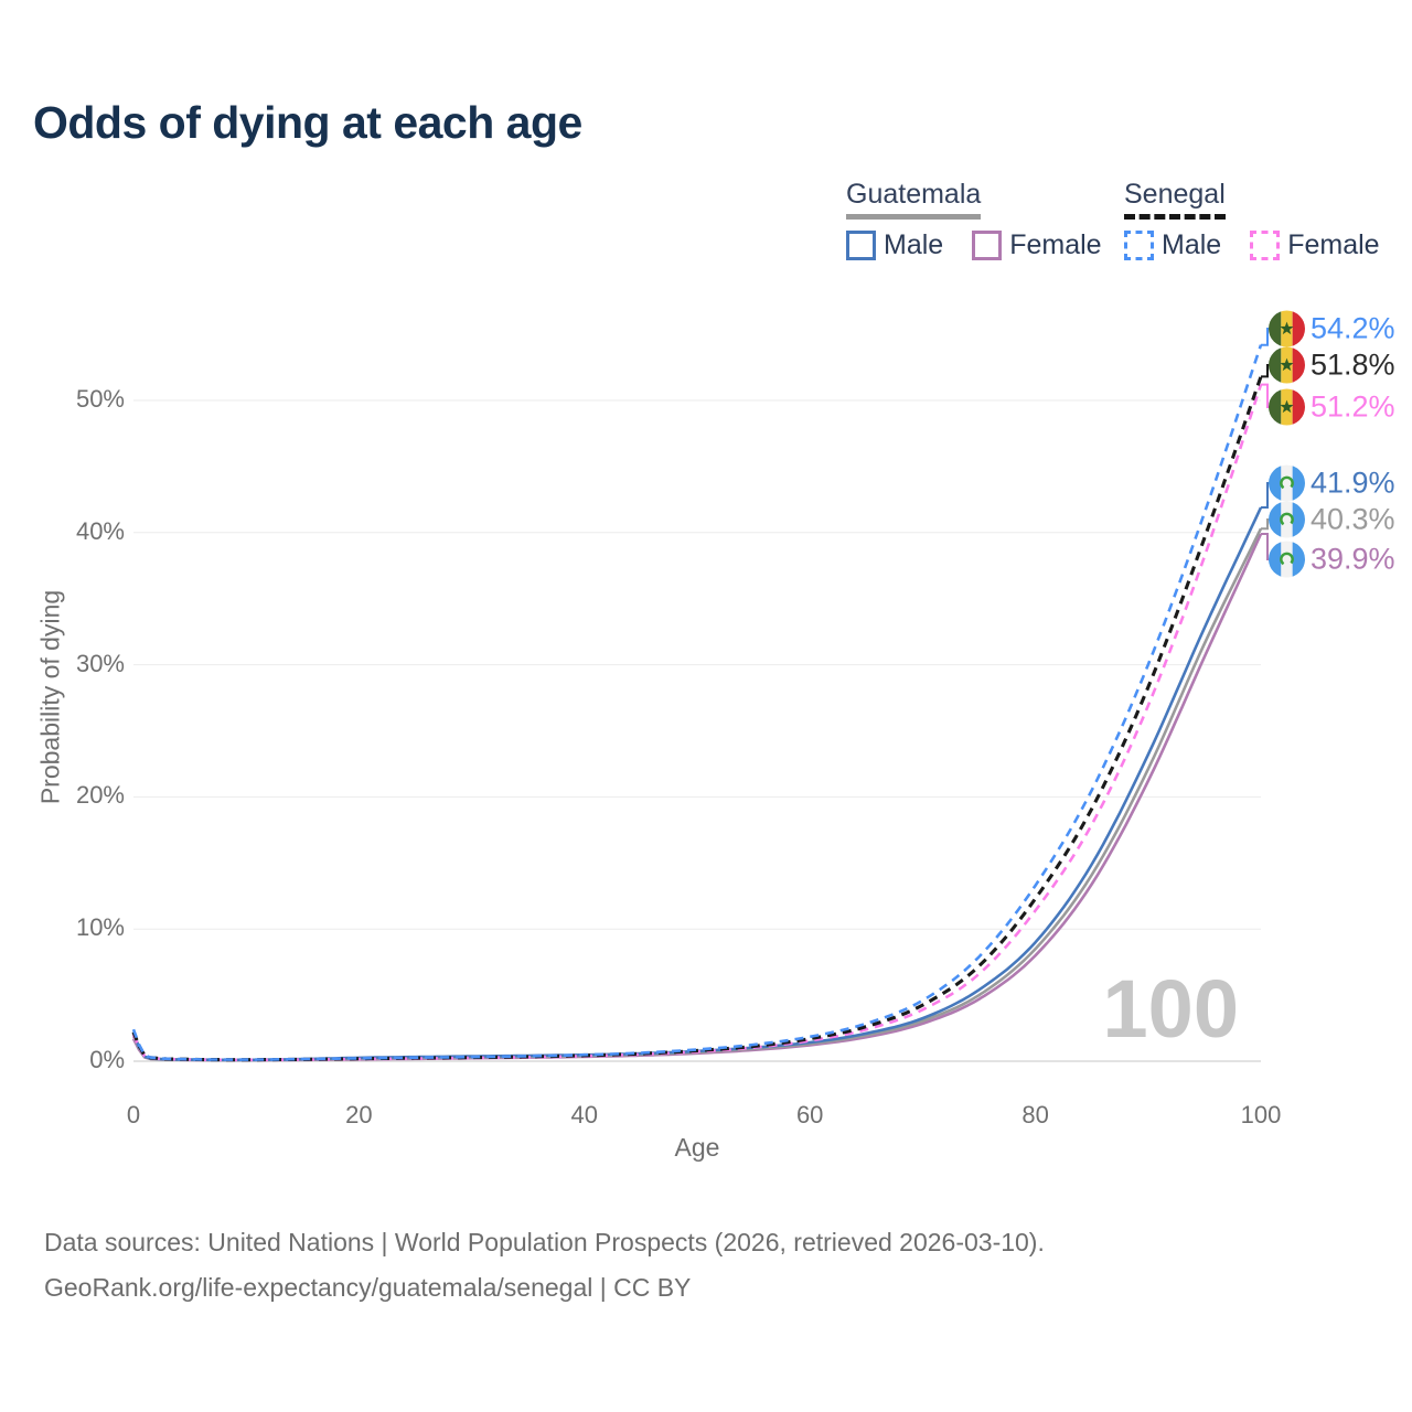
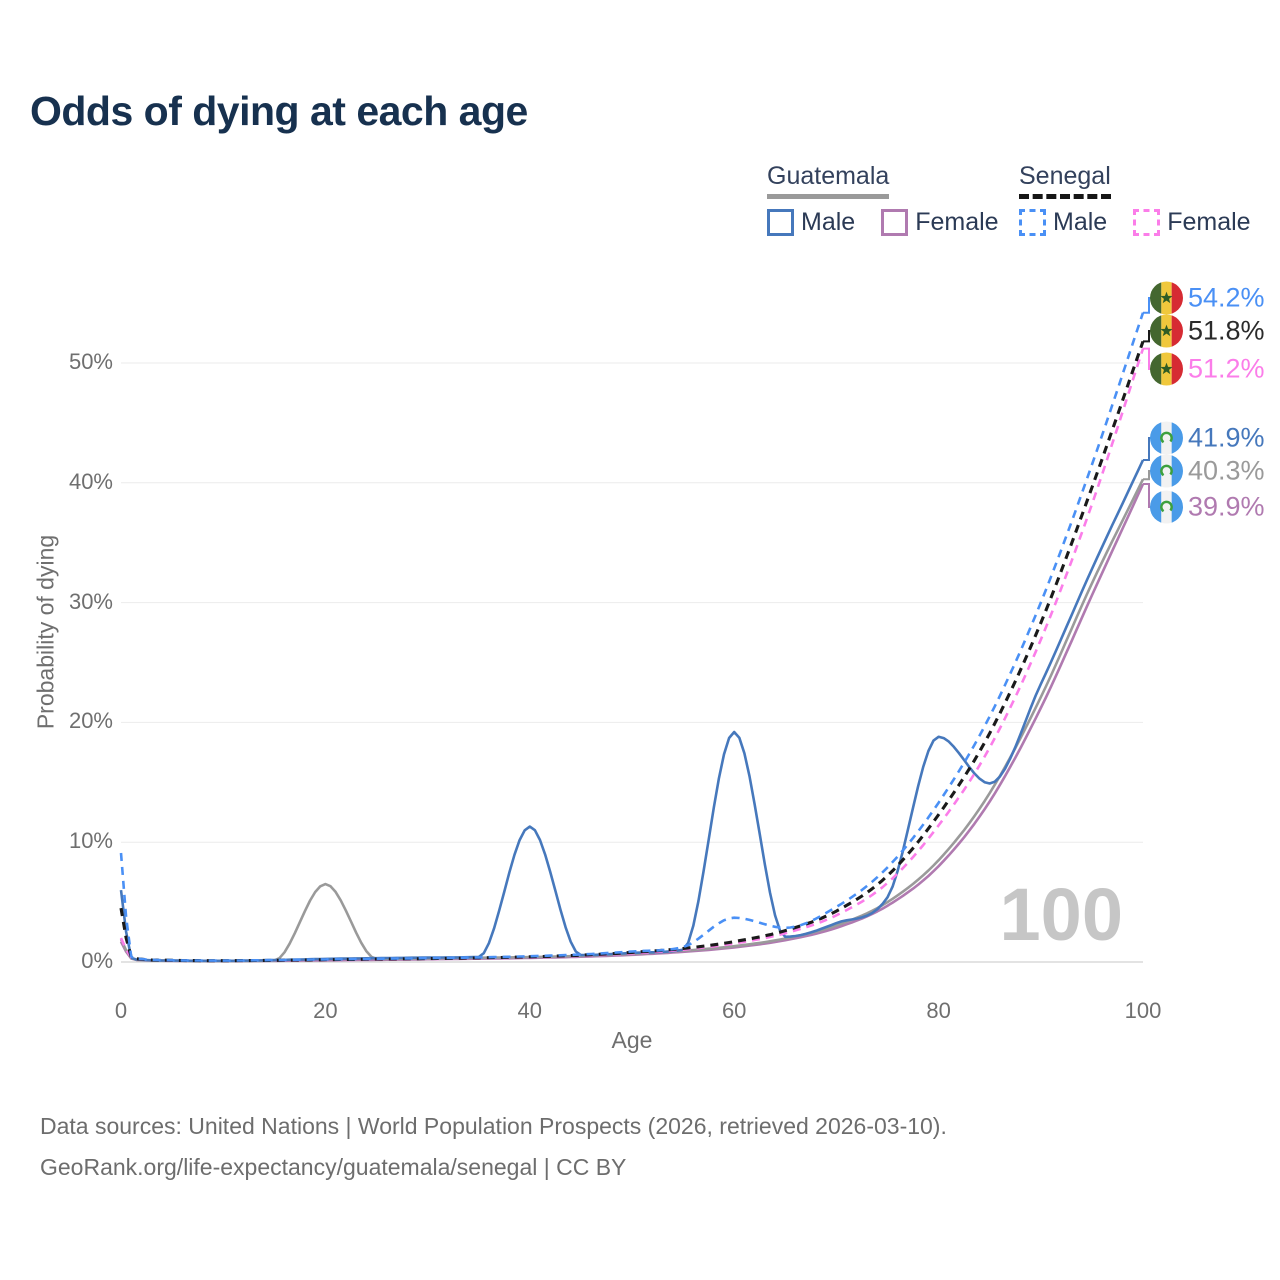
Senegal Male/0: 2.4% -> 9.1%
Senegal/0: 2.2% -> 4.5%
Guatemala Male/0: 2.1% -> 6.0%
Guatemala/20: 0.2% -> 6.5%
Guatemala Male/40: 0.5% -> 11.3%
Senegal Male/60: 1.9% -> 3.7%
Guatemala Male/60: 1.4% -> 19.2%
Guatemala Male/80: 9.0% -> 18.8%
